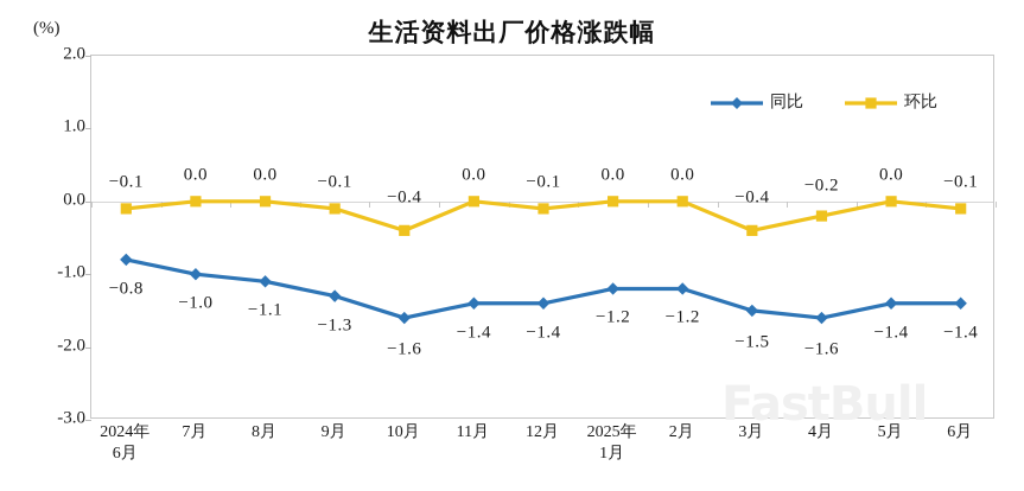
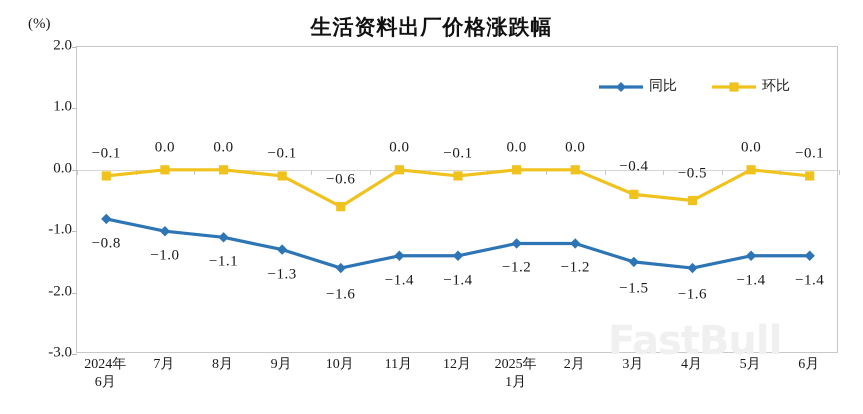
环比/10月: −0.4 -> −0.6
环比/4月: −0.2 -> −0.5
